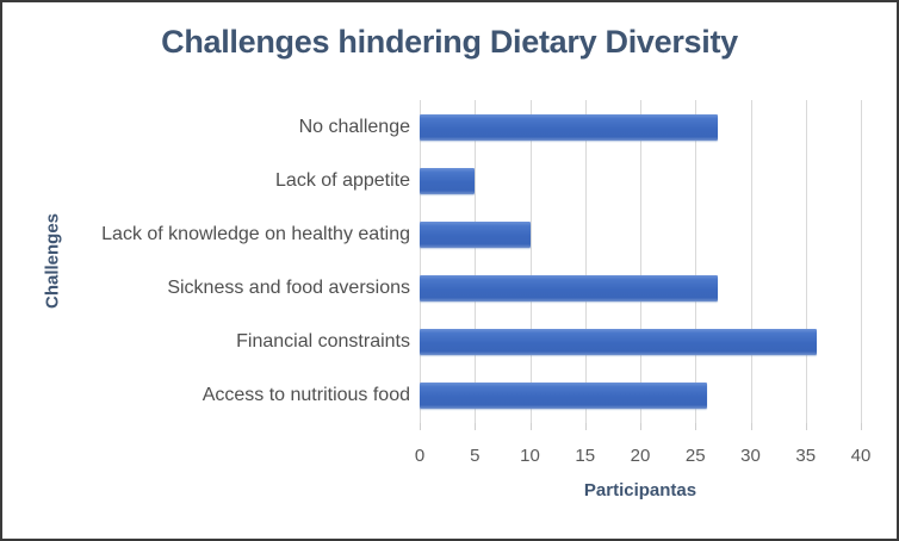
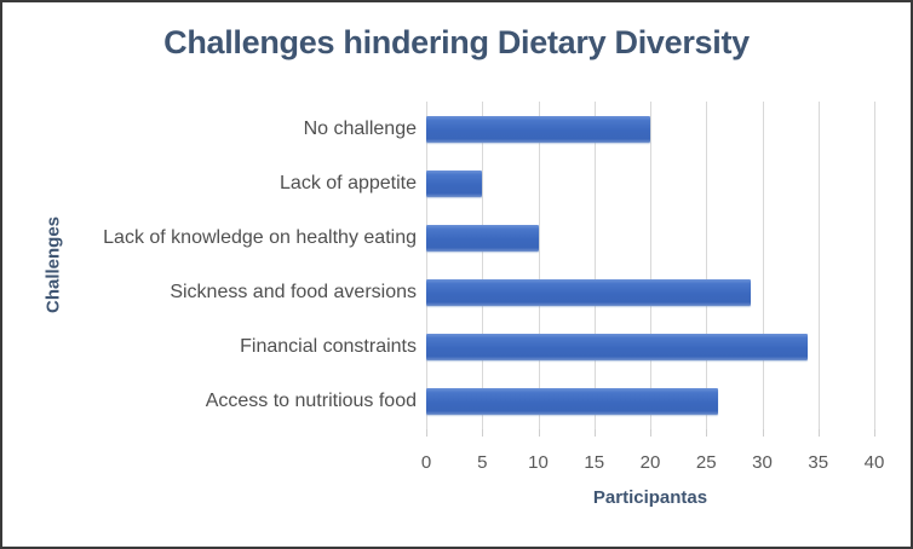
No challenge: 27 -> 20
Sickness and food aversions: 27 -> 29
Financial constraints: 36 -> 34
